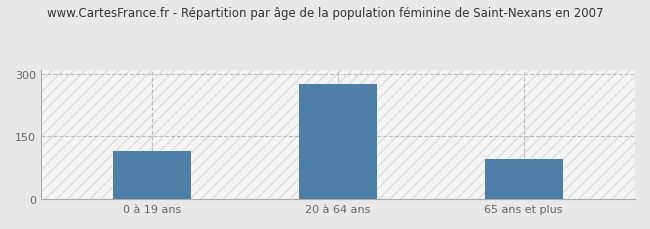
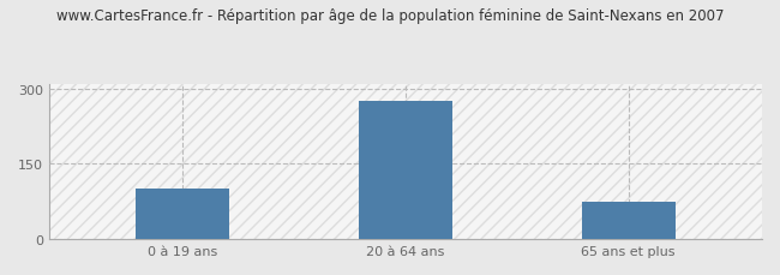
0 à 19 ans: 115 -> 100
65 ans et plus: 95 -> 75
